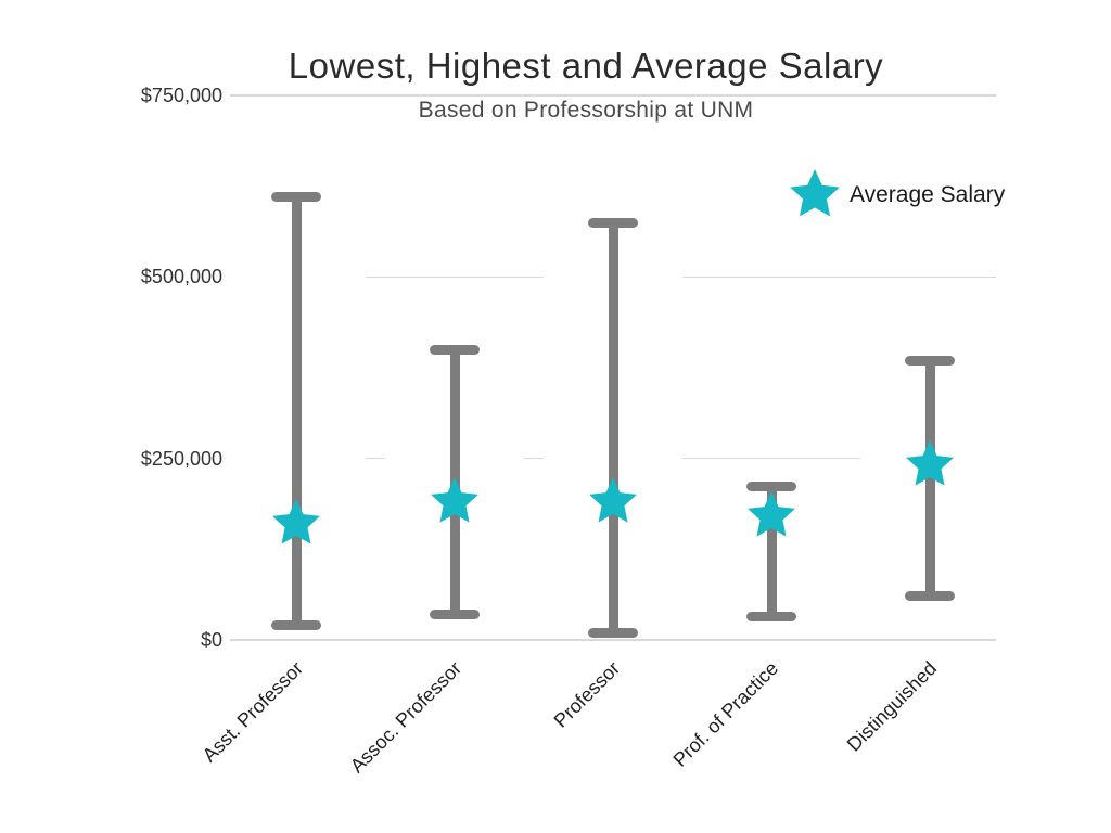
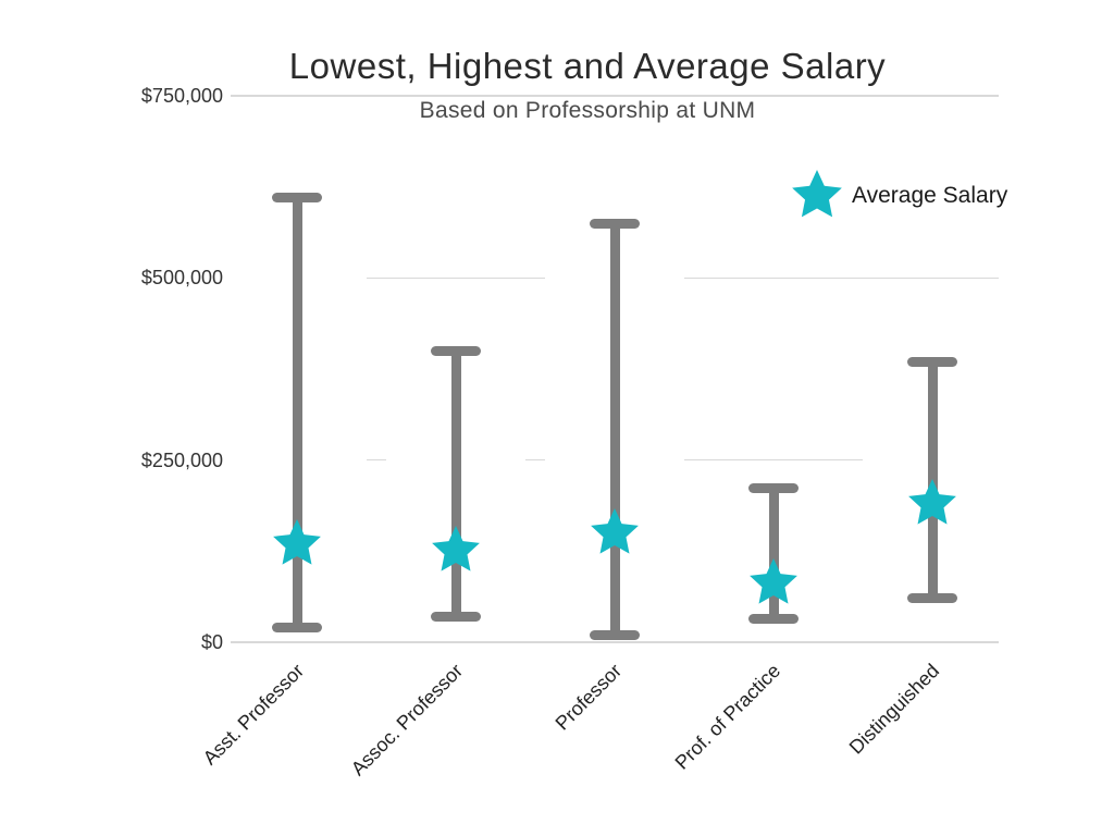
Average Salary/Asst. Professor: $160000 -> $140000
Average Salary/Assoc. Professor: $190000 -> $120000
Average Salary/Professor: $190000 -> $150000
Average Salary/Prof. of Practice: $170000 -> $80000
Average Salary/Distinguished: $240000 -> $190000
